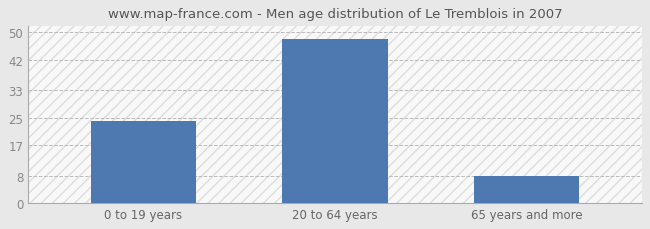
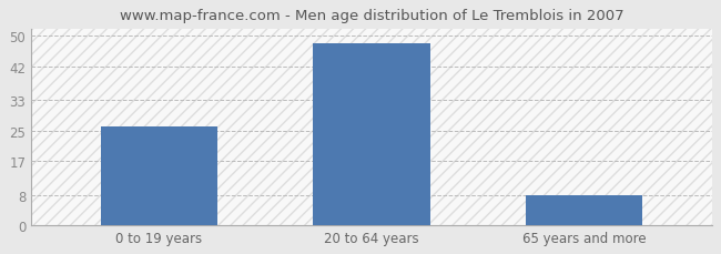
0 to 19 years: 24 -> 26
